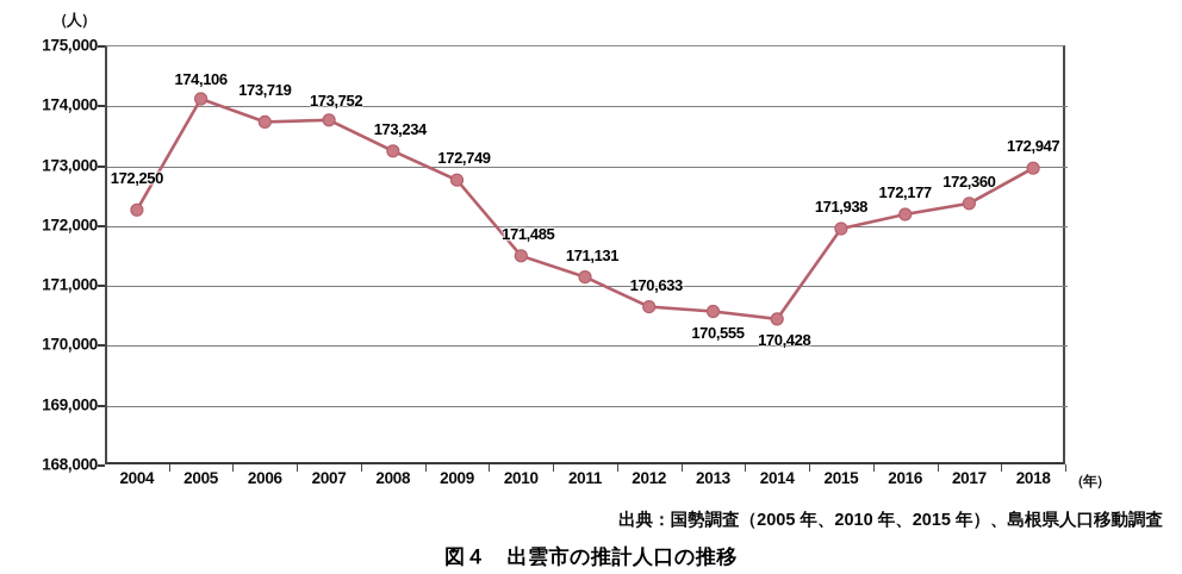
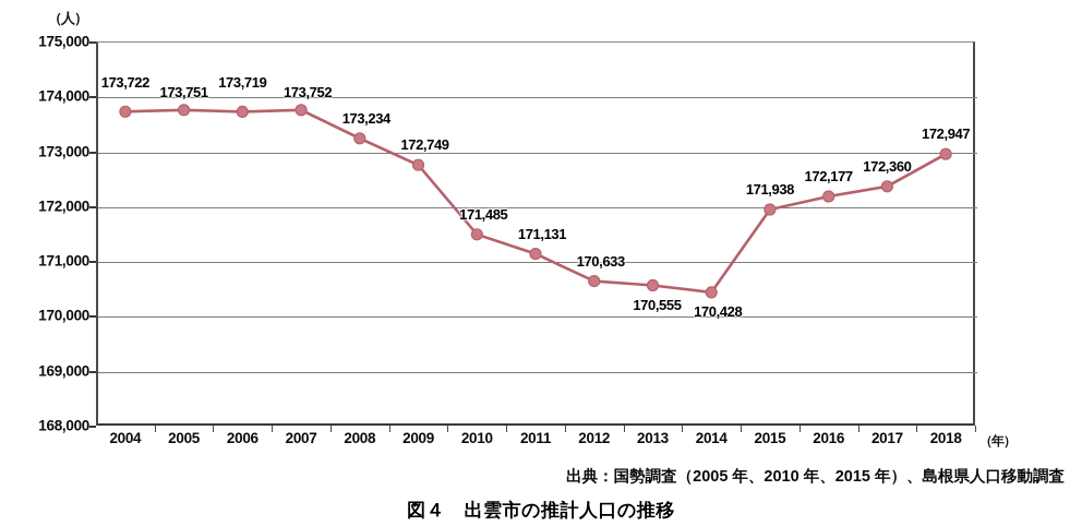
2004: 172,250 -> 173,722
2005: 174,106 -> 173,751
